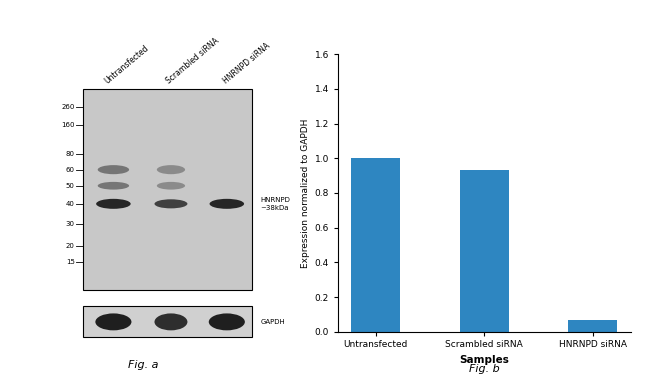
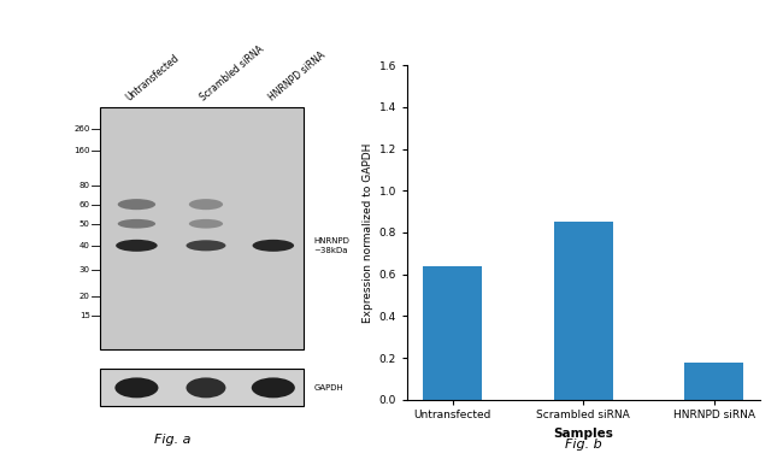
Untransfected: 1.00 -> 0.64
Scrambled siRNA: 0.93 -> 0.85
HNRNPD siRNA: 0.07 -> 0.18
